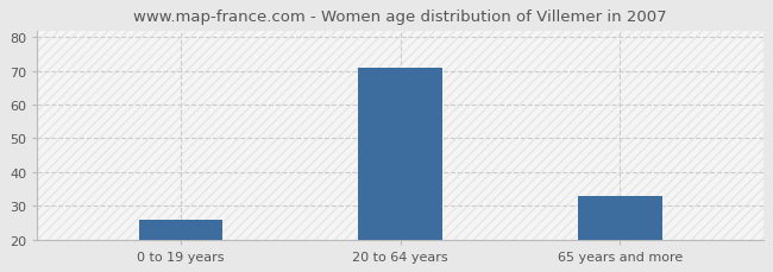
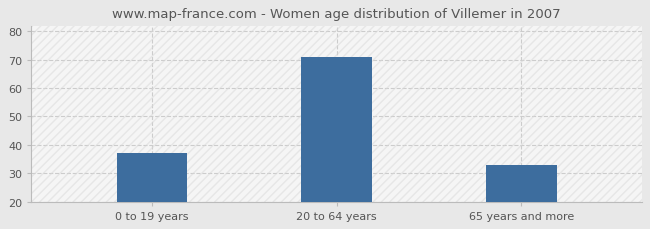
0 to 19 years: 26 -> 37
